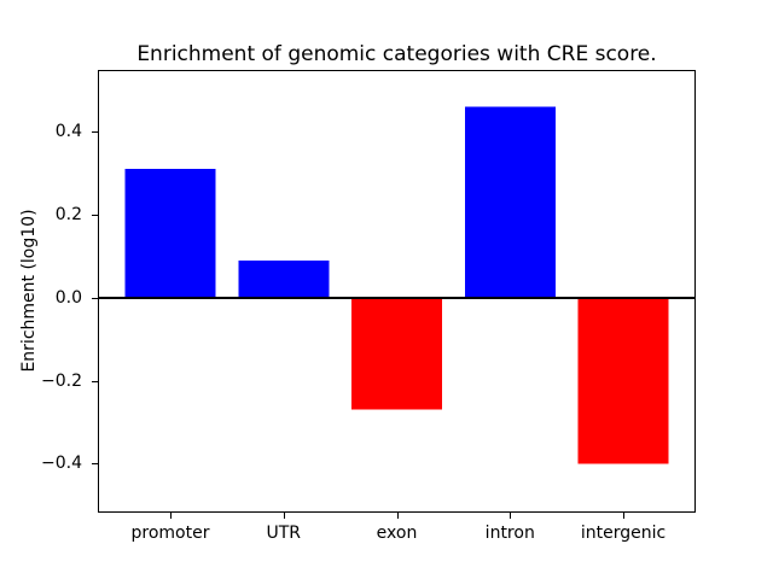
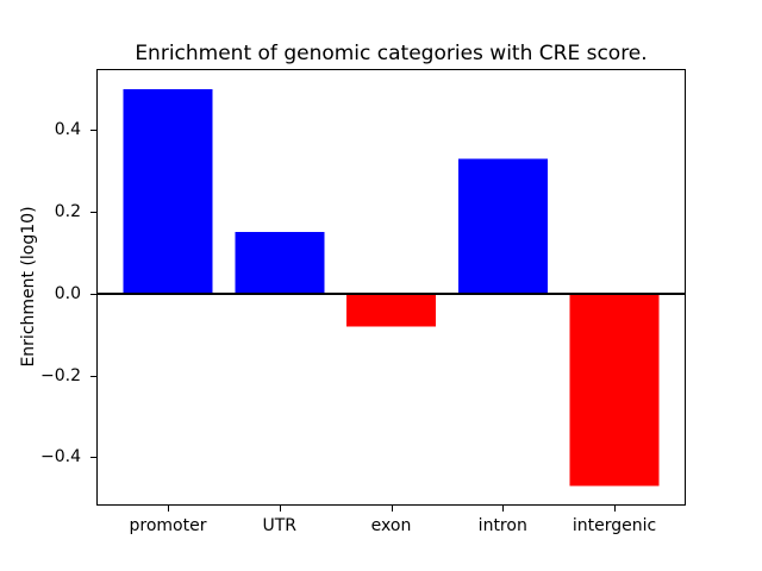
promoter: 0.31 -> 0.50
UTR: 0.09 -> 0.15
exon: -0.27 -> -0.08
intron: 0.46 -> 0.33
intergenic: -0.40 -> -0.47
